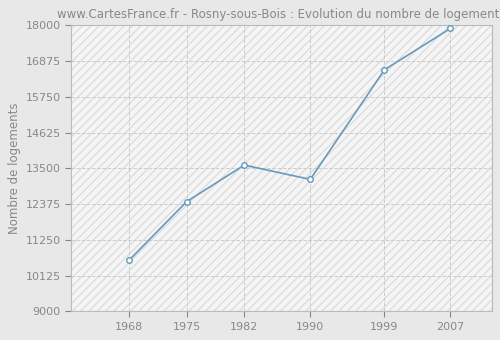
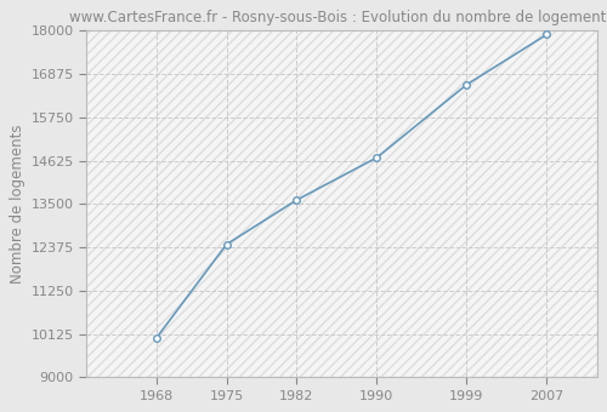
1968: 10600 -> 10020
1990: 13150 -> 14700
